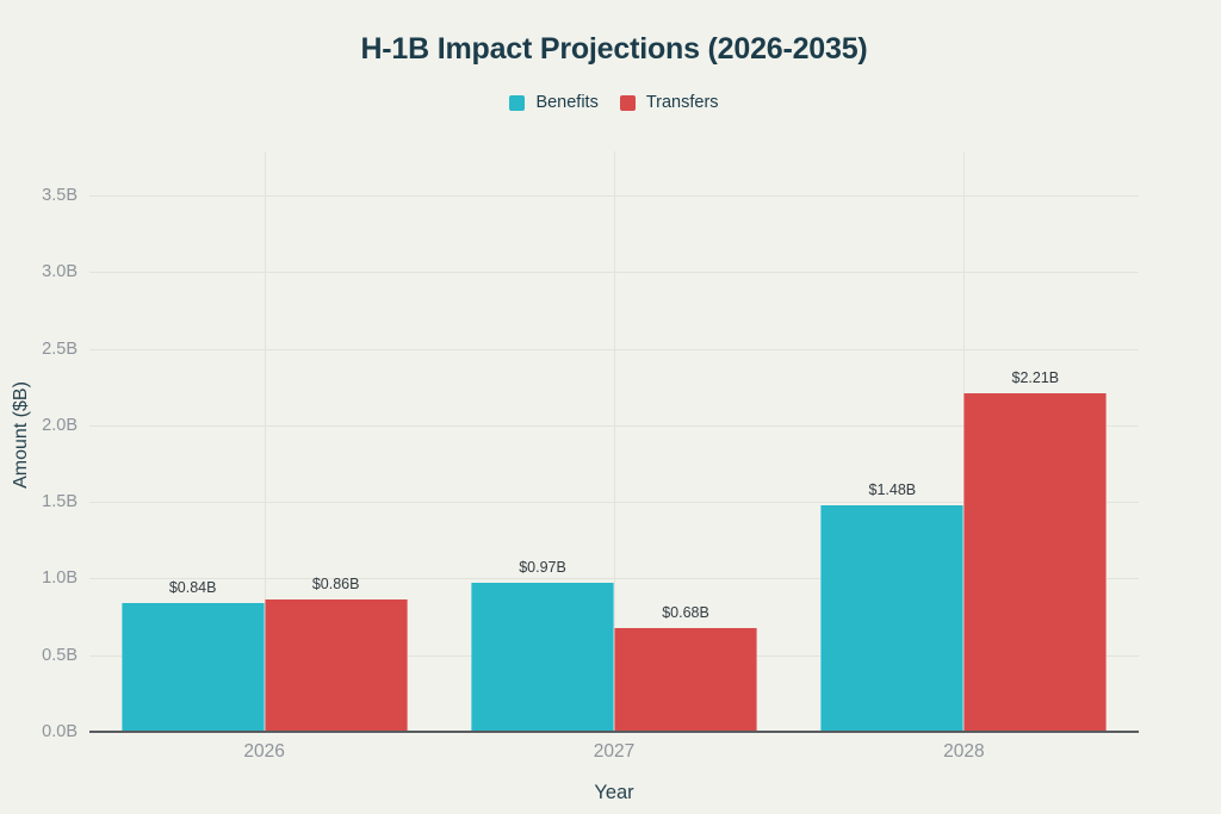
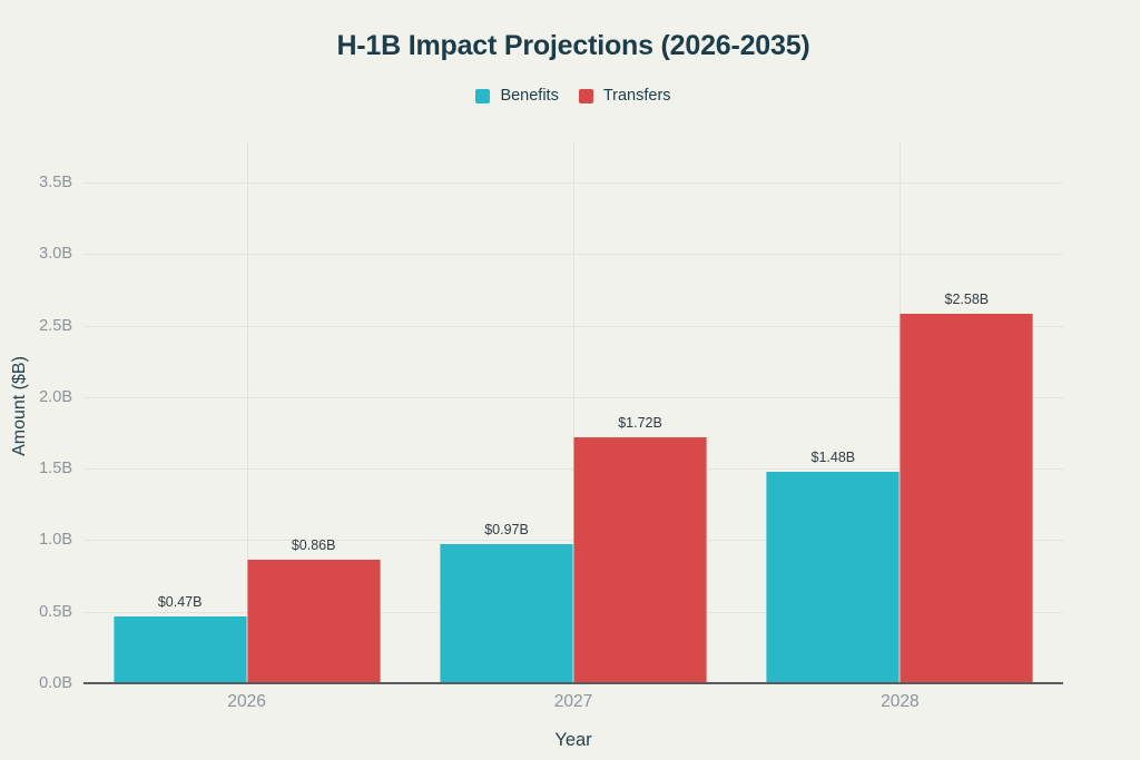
Benefits/2026: $0.84B -> $0.47B
Transfers/2027: $0.68B -> $1.72B
Transfers/2028: $2.21B -> $2.58B
